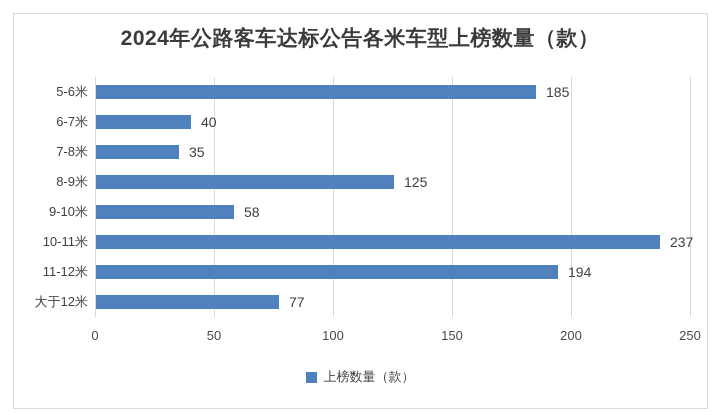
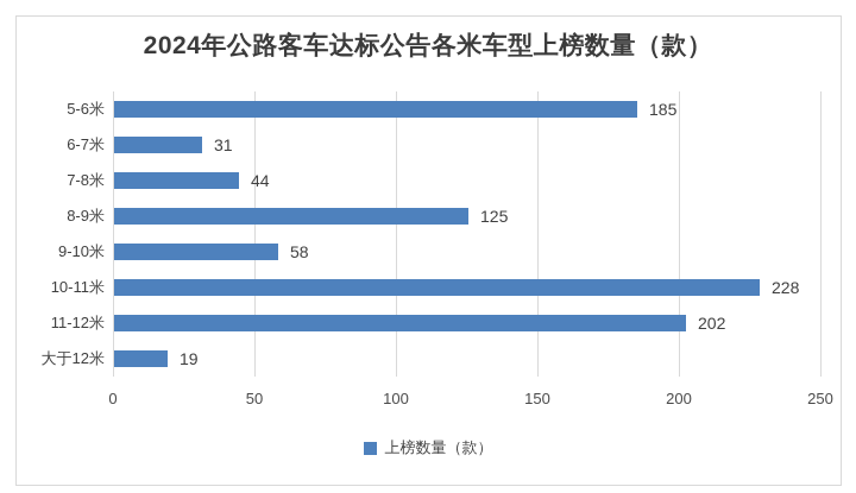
6-7米: 40 -> 31
7-8米: 35 -> 44
10-11米: 237 -> 228
11-12米: 194 -> 202
大于12米: 77 -> 19
